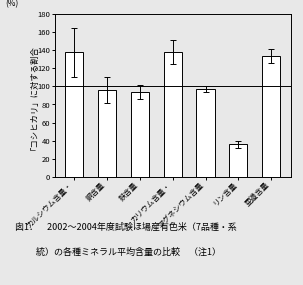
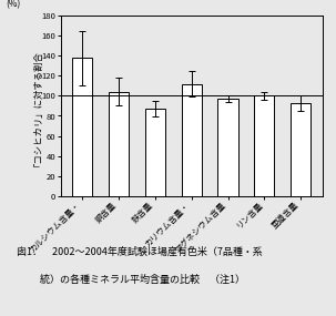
銅含量: 96 -> 104
鉄含量: 94 -> 87
カリウム含量・: 138 -> 112
リン含量: 36 -> 100
亜邉含量: 134 -> 93
